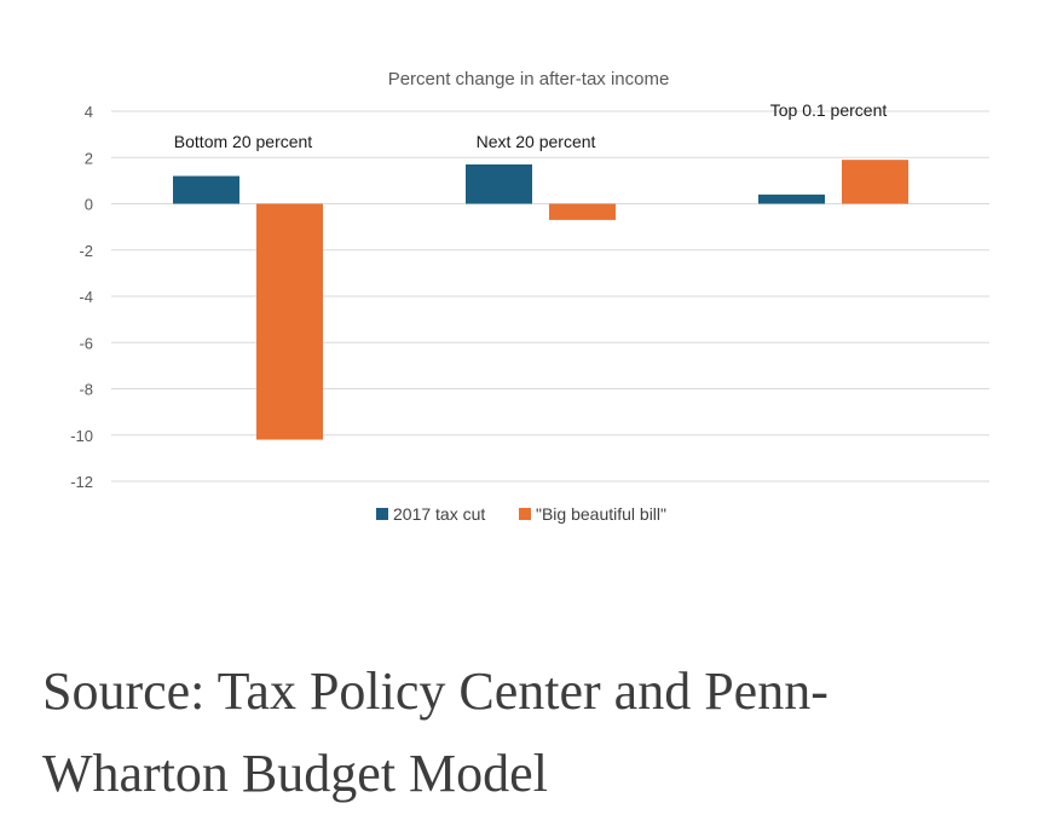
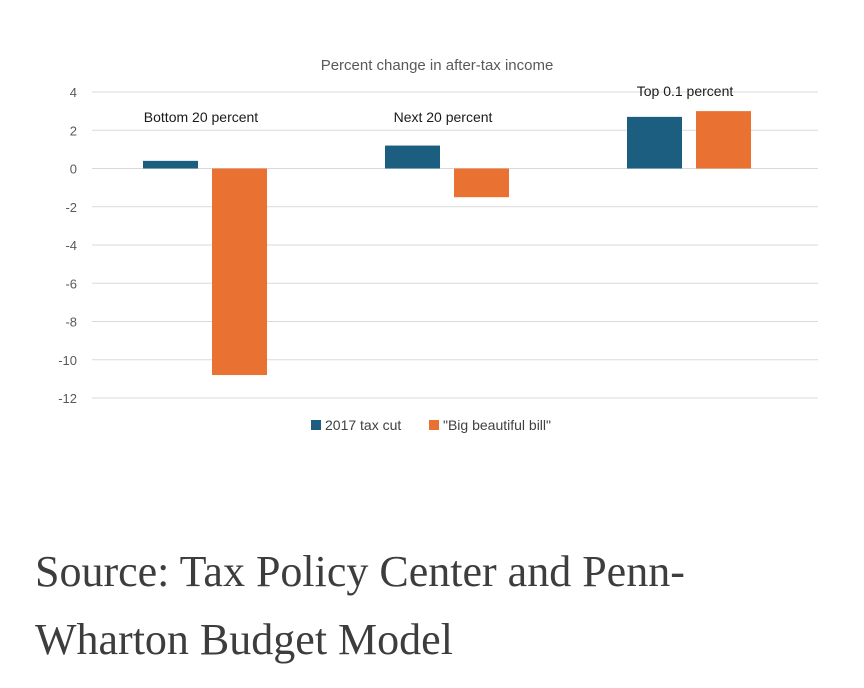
2017 tax cut/Bottom 20 percent: 1.2 -> 0.4
"Big beautiful bill"/Bottom 20 percent: -10.2 -> -10.8
2017 tax cut/Next 20 percent: 1.7 -> 1.2
"Big beautiful bill"/Next 20 percent: -0.7 -> -1.5
2017 tax cut/Top 0.1 percent: 0.4 -> 2.7
"Big beautiful bill"/Top 0.1 percent: 1.9 -> 3.0
